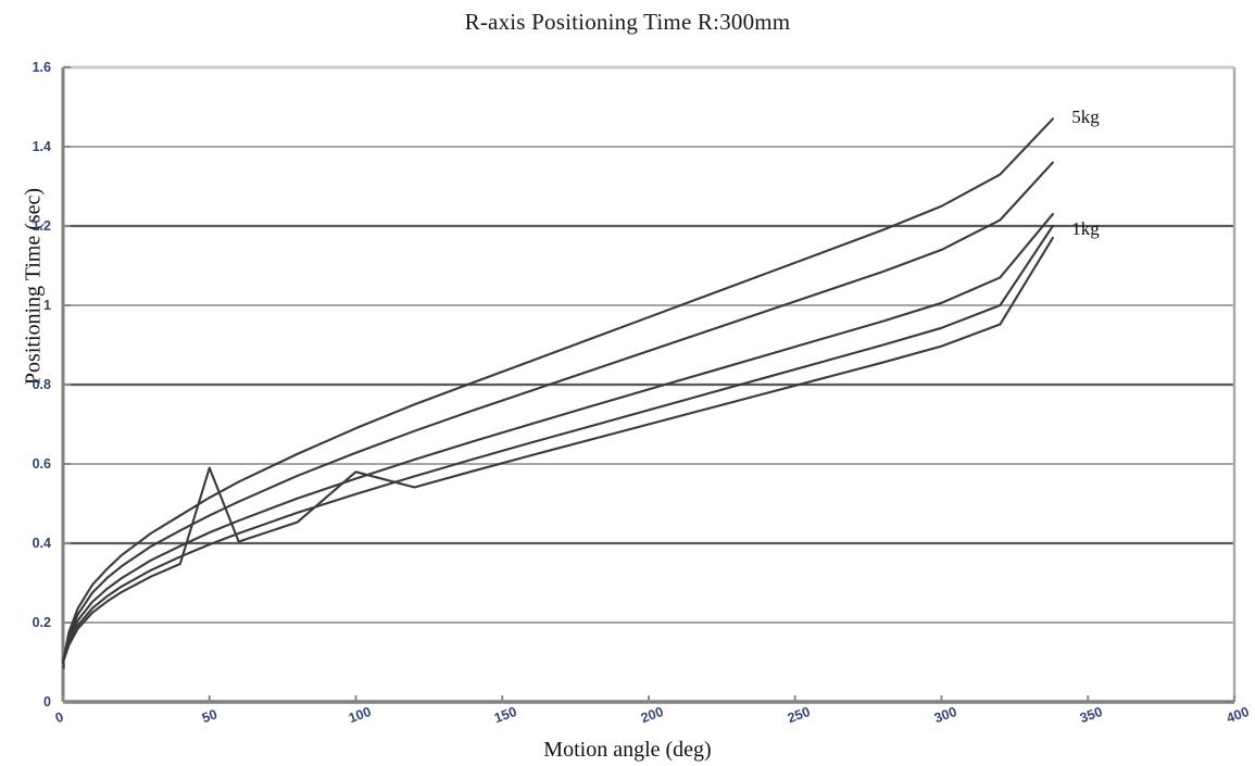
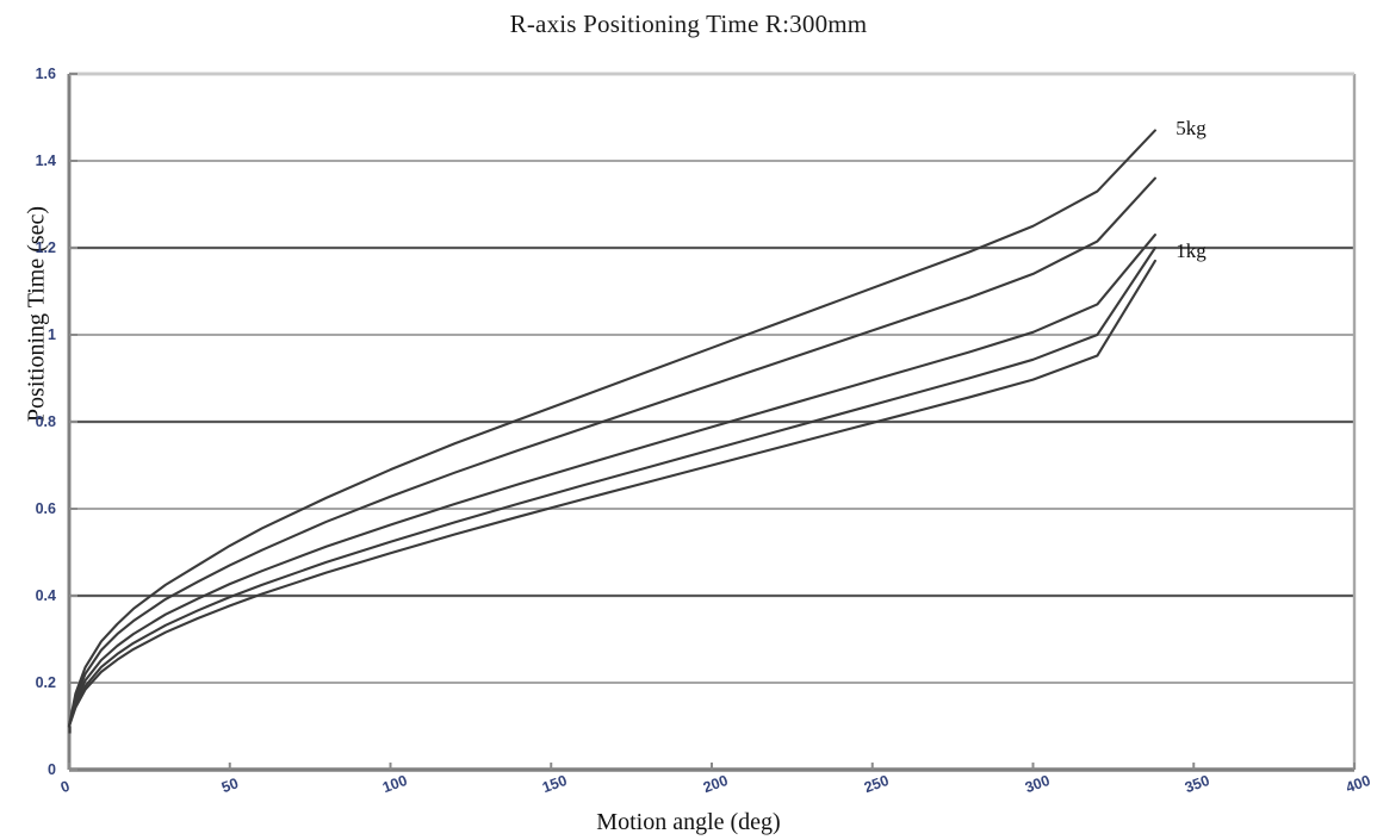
1kg/50: 0.59 -> 0.38
1kg/100: 0.58 -> 0.50
